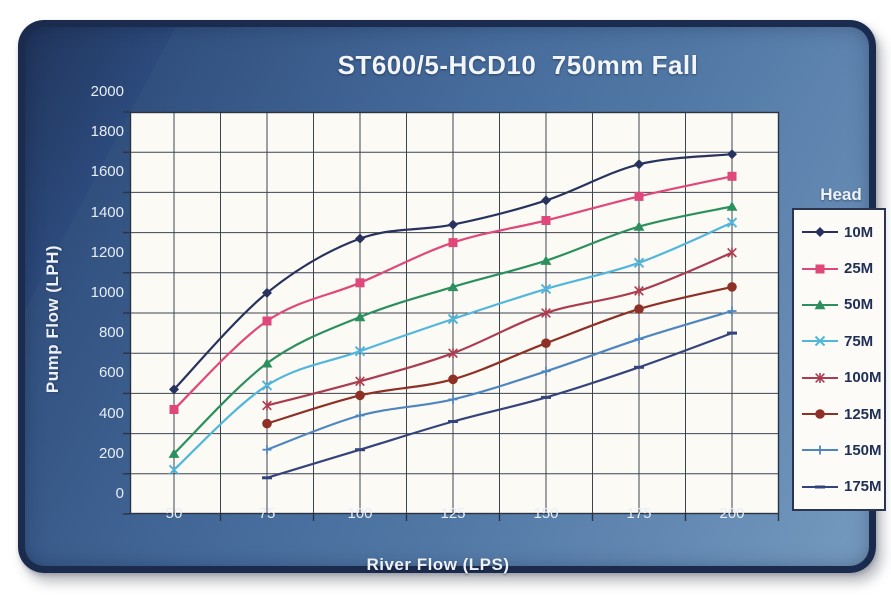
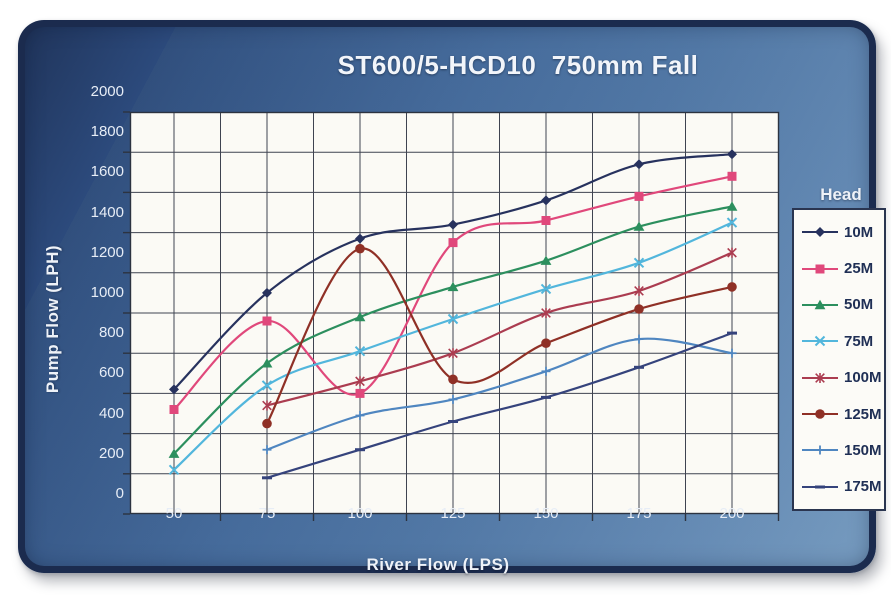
25M/100: 1150 -> 600
125M/100: 590 -> 1320
150M/200: 1010 -> 800
